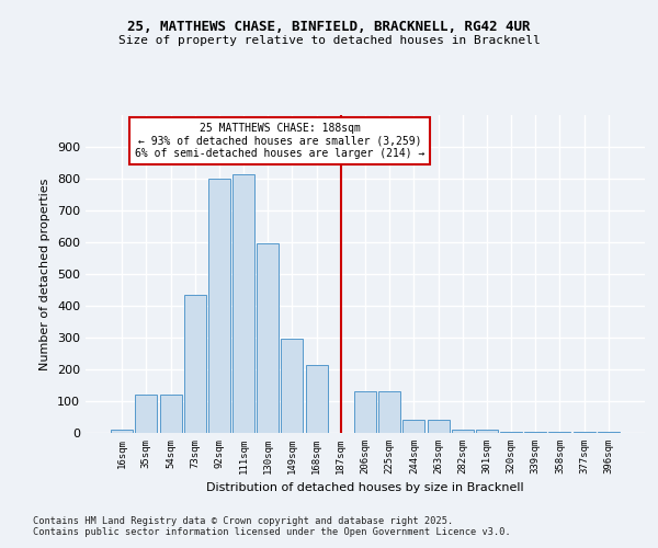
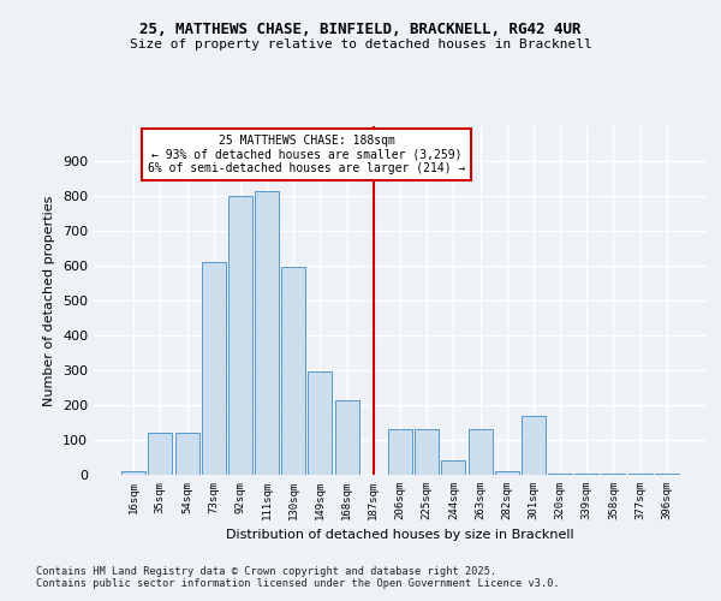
73sqm: 435 -> 610
263sqm: 40 -> 130
301sqm: 10 -> 170
